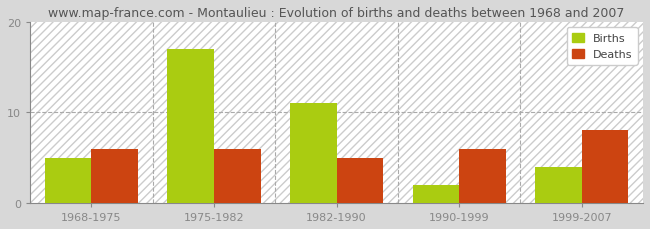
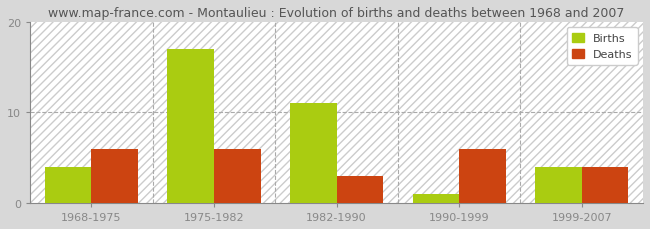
Births/1968-1975: 5 -> 4
Deaths/1982-1990: 5 -> 3
Births/1990-1999: 2 -> 1
Deaths/1999-2007: 8 -> 4
